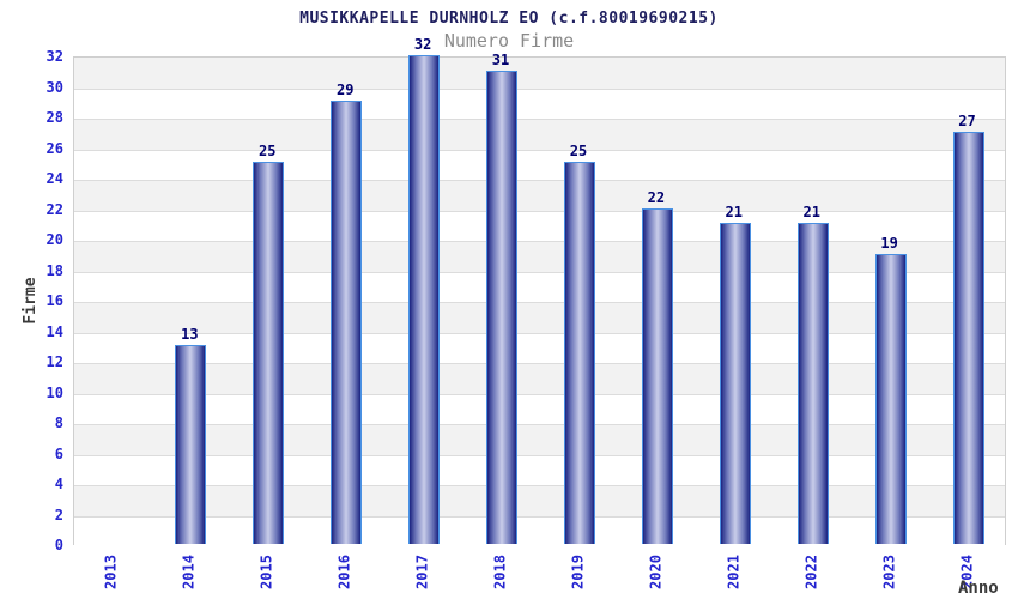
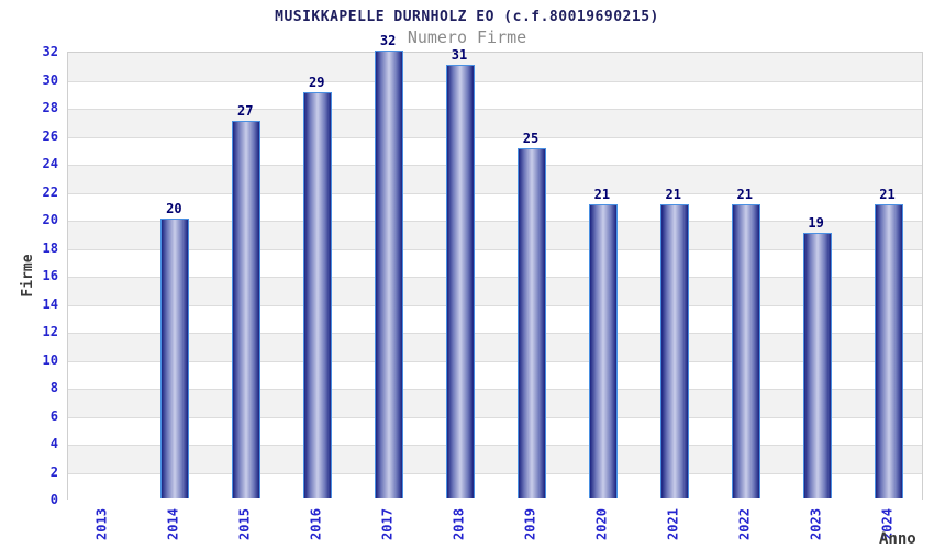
2014: 13 -> 20
2015: 25 -> 27
2020: 22 -> 21
2024: 27 -> 21
